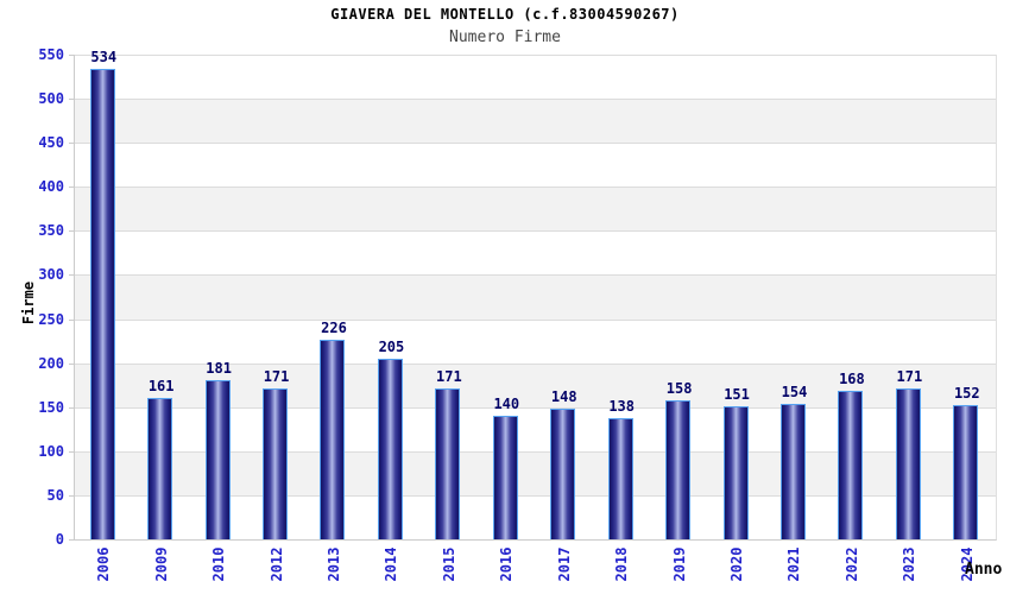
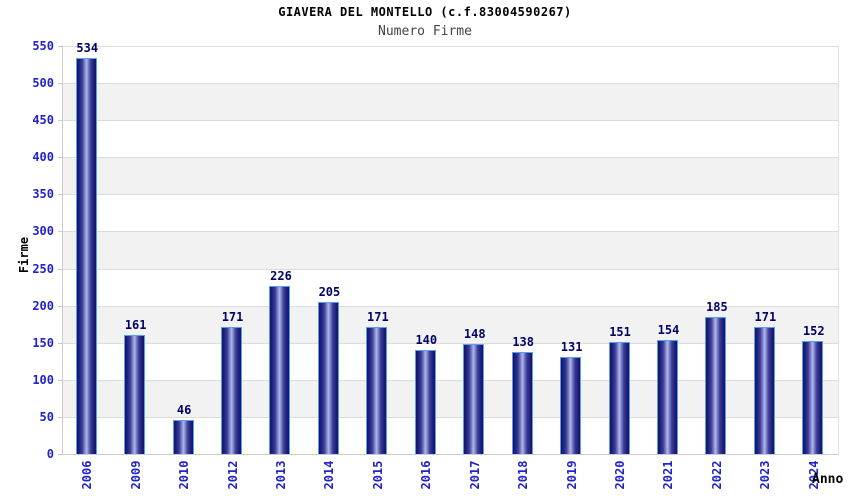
2010: 181 -> 46
2019: 158 -> 131
2022: 168 -> 185
